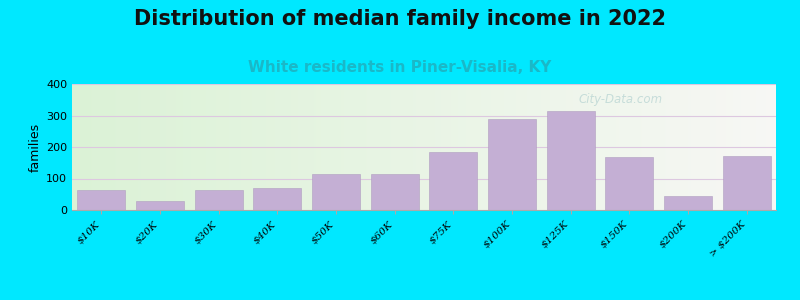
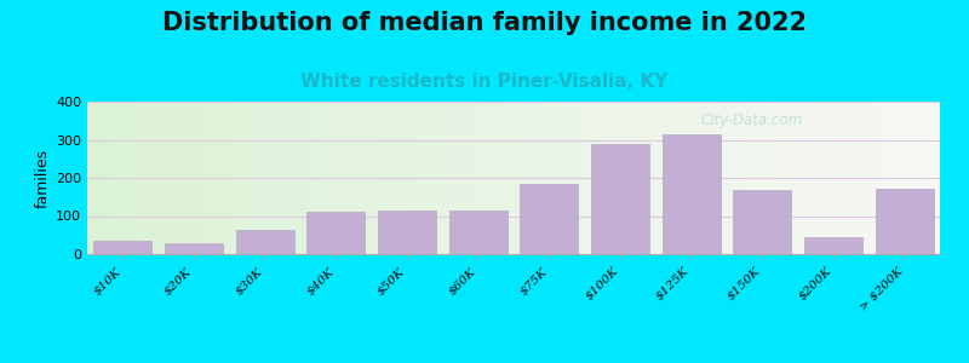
$10K: 65 -> 35
$40K: 70 -> 112
